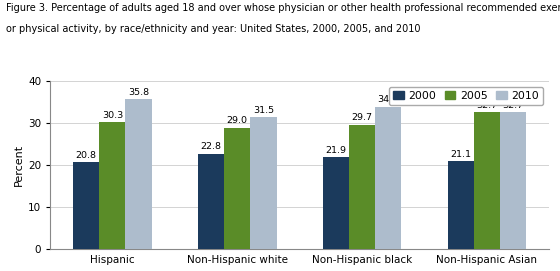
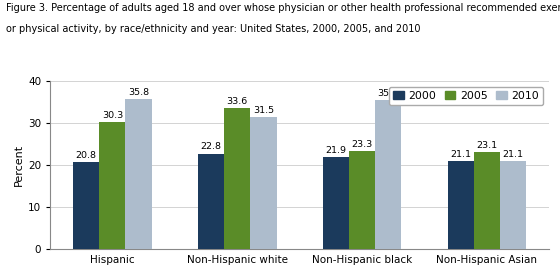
2005/Non-Hispanic white: 29.0 -> 33.6
2005/Non-Hispanic black: 29.7 -> 23.3
2010/Non-Hispanic black: 34.0 -> 35.5
2005/Non-Hispanic Asian: 32.7 -> 23.1
2010/Non-Hispanic Asian: 32.7 -> 21.1
